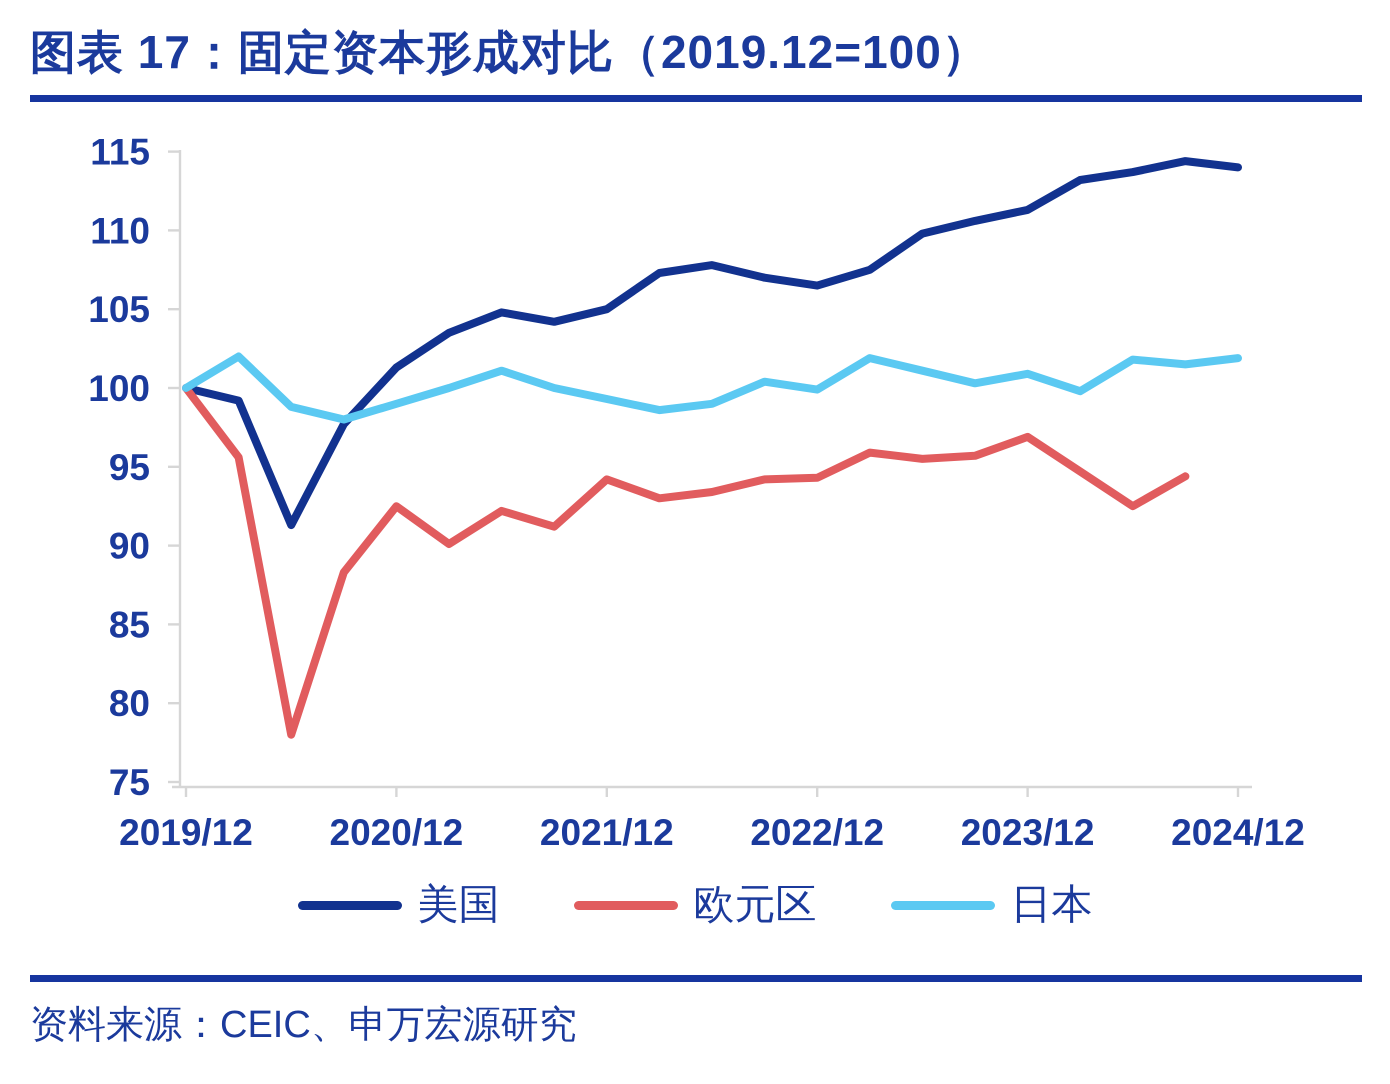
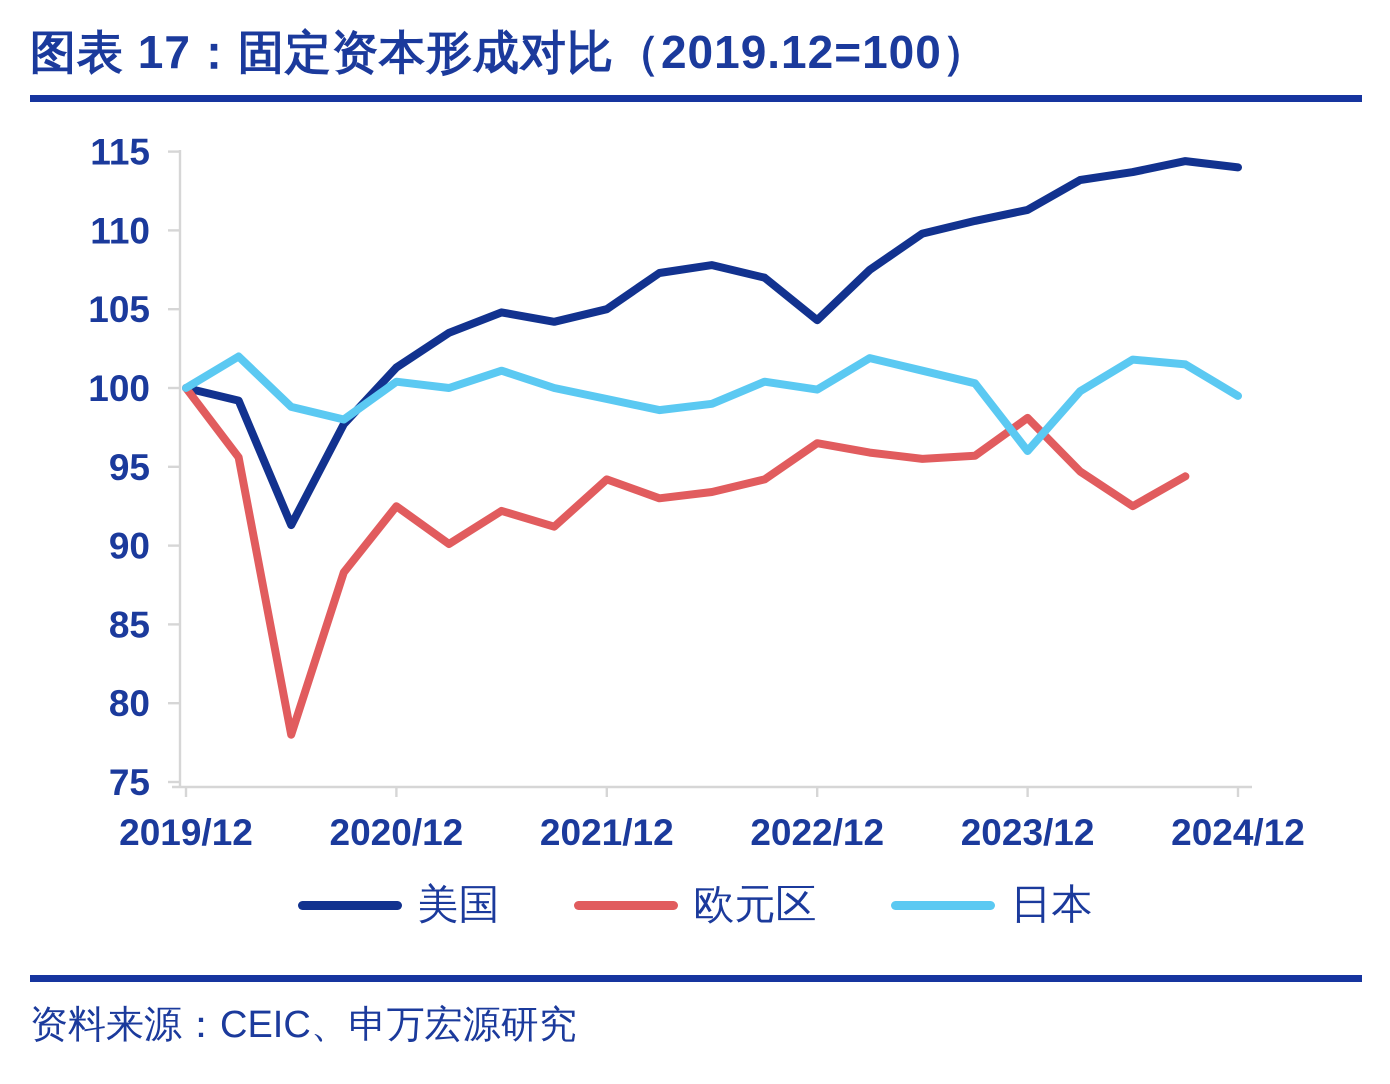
日本/2020/12: 99.0 -> 100.4
美国/2022/12: 106.5 -> 104.3
欧元区/2022/12: 94.3 -> 96.5
欧元区/2023/12: 96.9 -> 98.1
日本/2023/12: 100.9 -> 96.0
日本/2024/12: 101.9 -> 99.5
